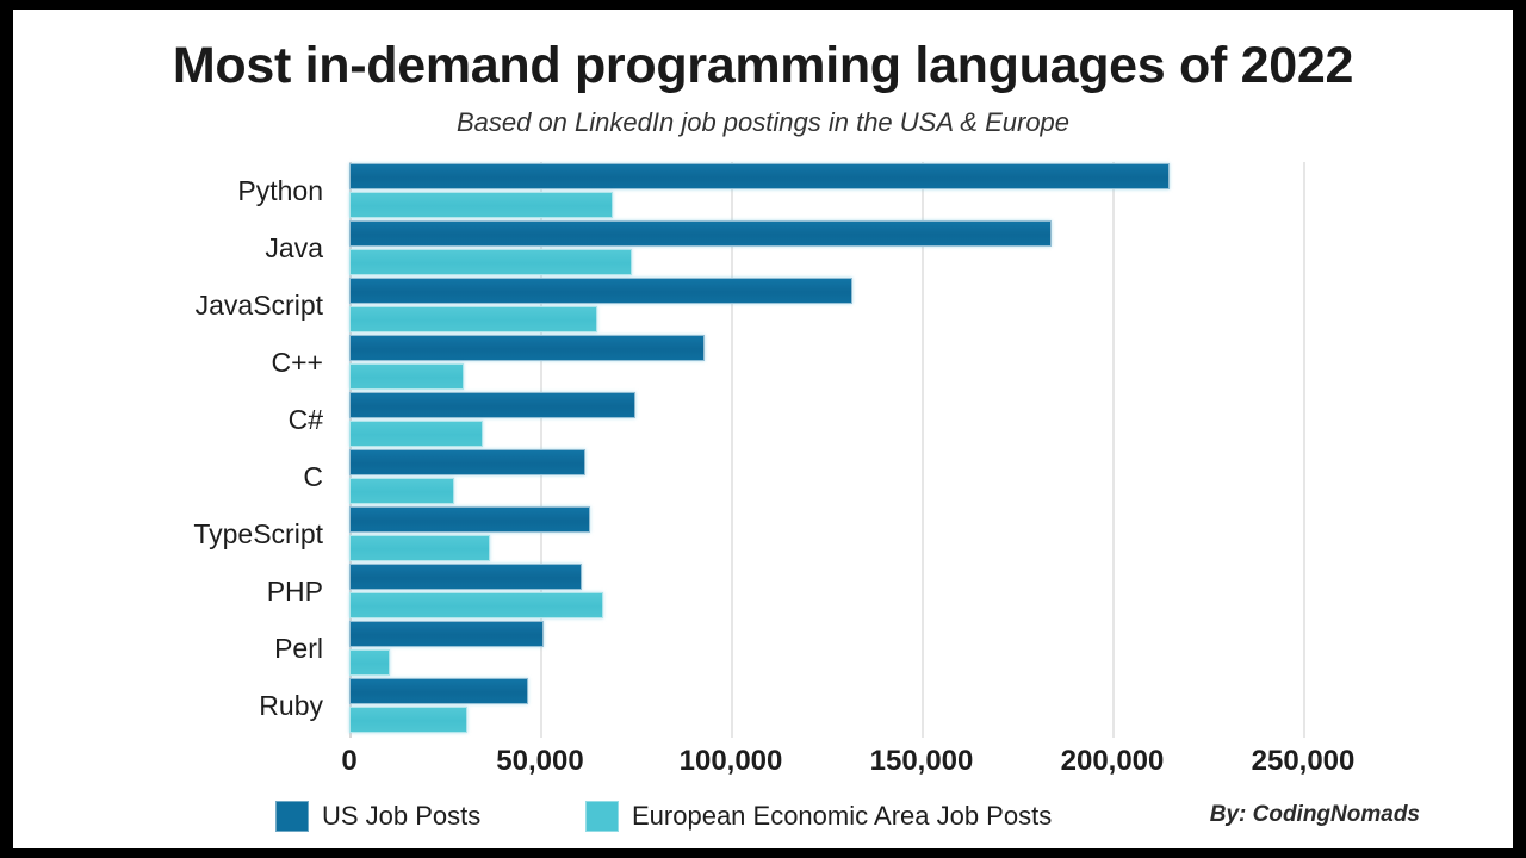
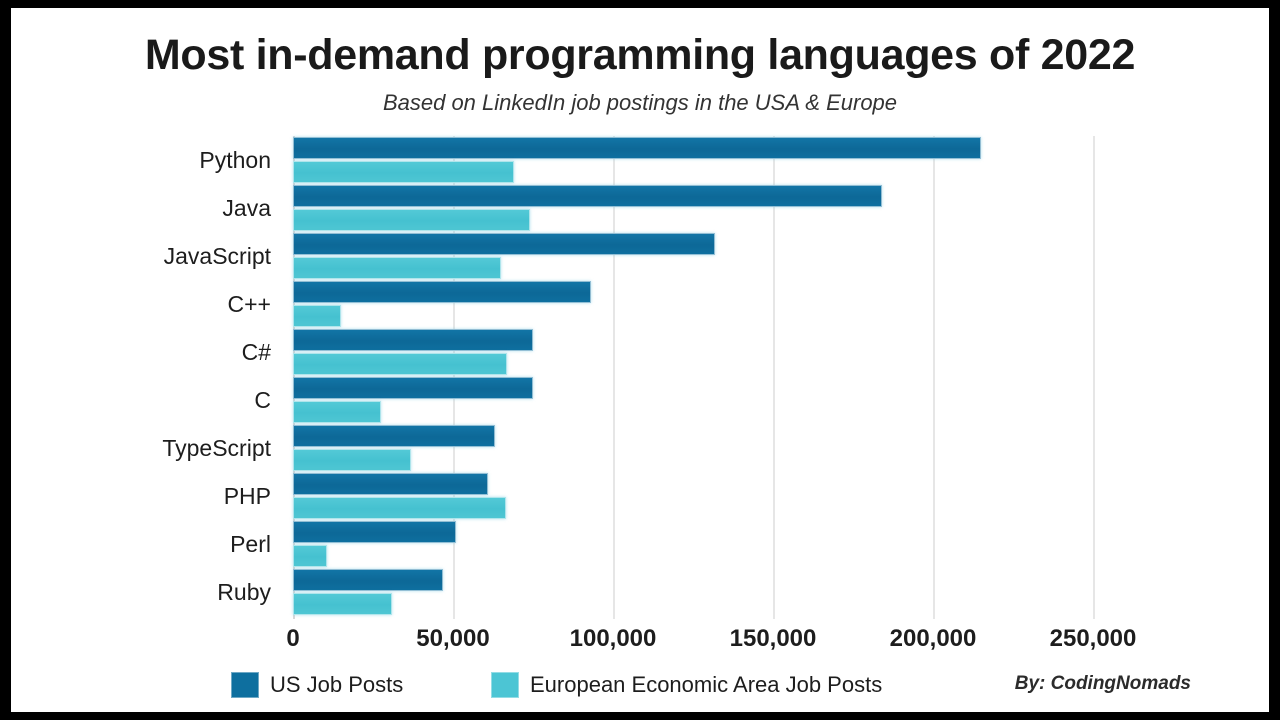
European Economic Area Job Posts/C++: 30000 -> 15000
European Economic Area Job Posts/C#: 35000 -> 67000
US Job Posts/C: 62000 -> 75000
